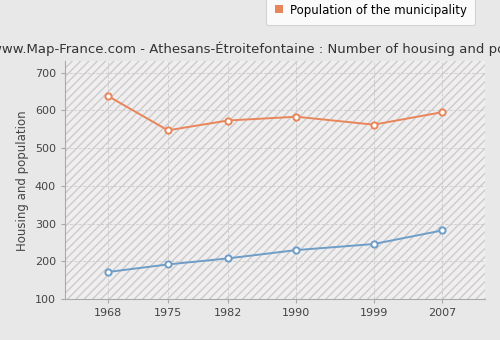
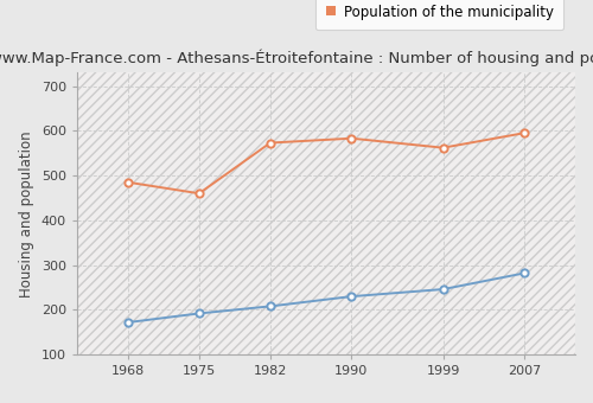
Population of the municipality/1968: 638 -> 485
Population of the municipality/1975: 547 -> 460
